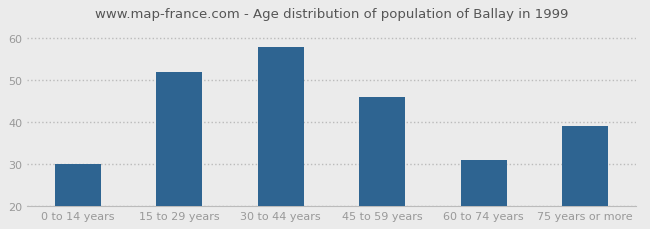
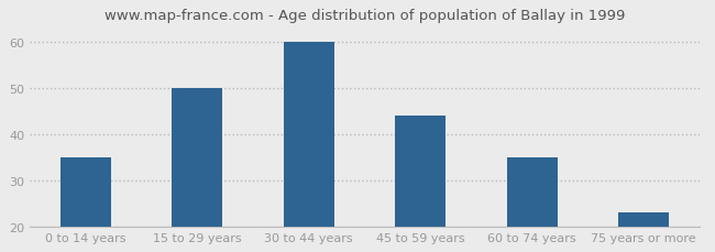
0 to 14 years: 30 -> 35
15 to 29 years: 52 -> 50
30 to 44 years: 58 -> 60
45 to 59 years: 46 -> 44
60 to 74 years: 31 -> 35
75 years or more: 39 -> 23
